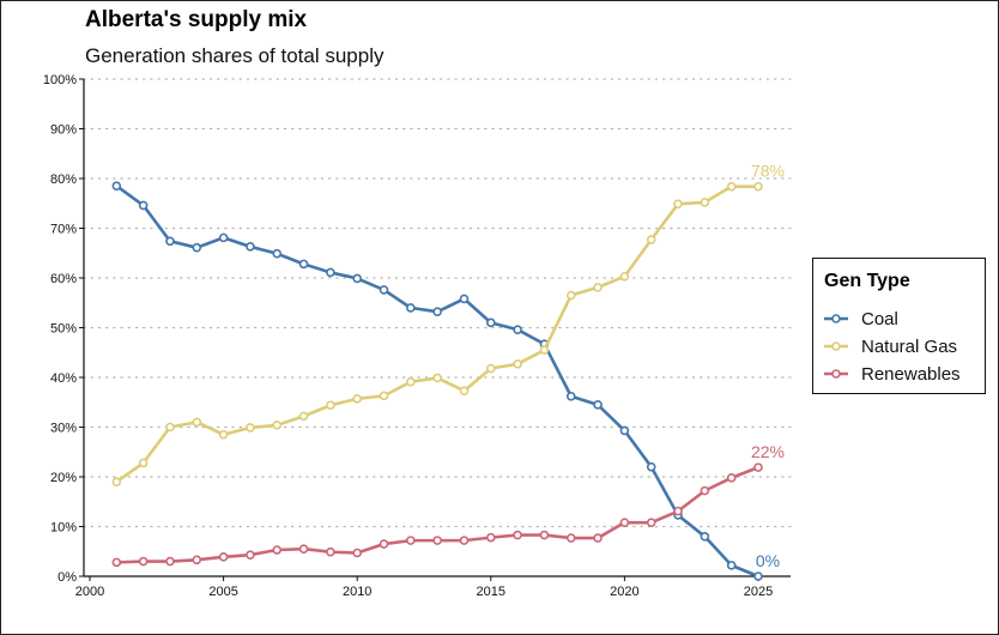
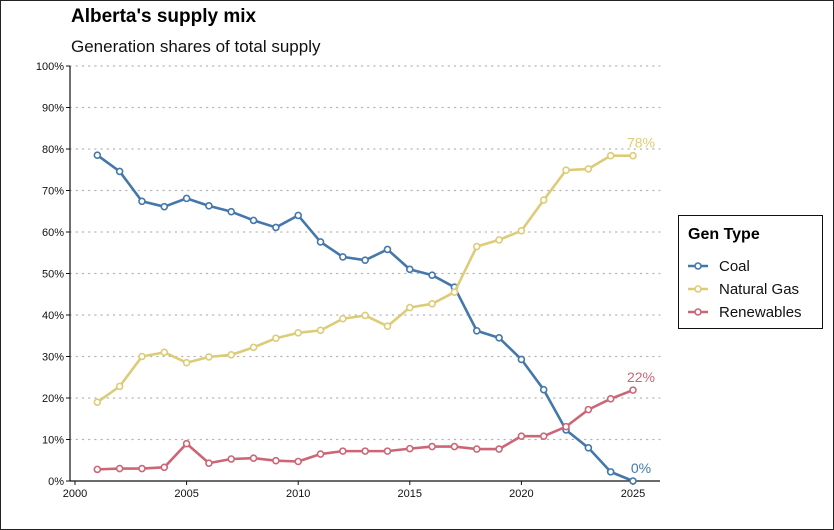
Renewables/2005: 4% -> 9%
Coal/2010: 60% -> 64%
